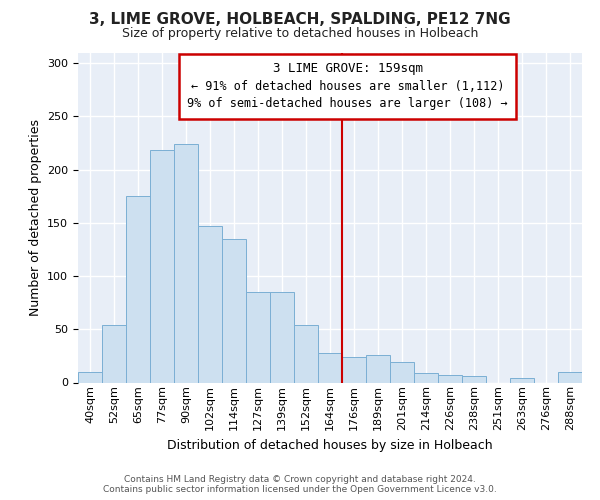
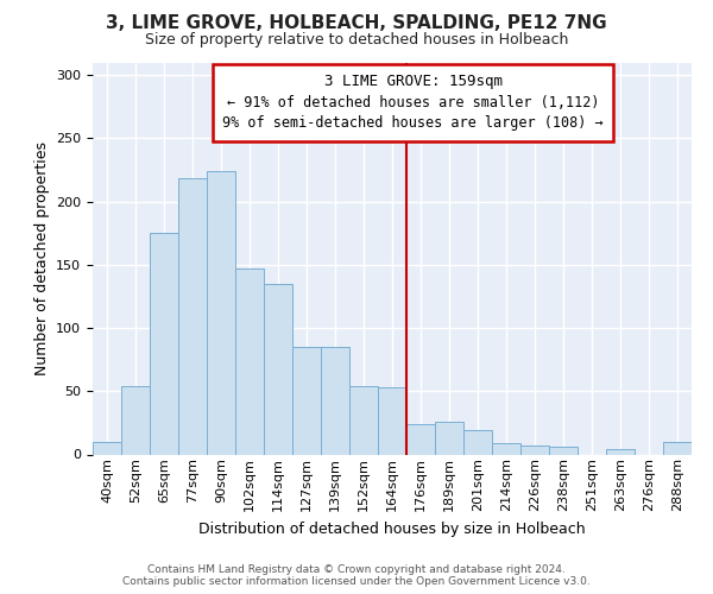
164sqm: 28 -> 53
